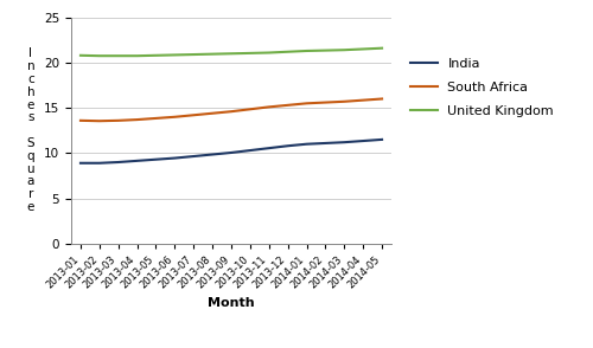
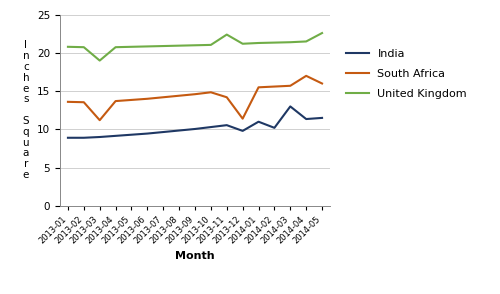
South Africa/2013-03: 13.6 -> 11.2
United Kingdom/2013-03: 20.8 -> 19.0
South Africa/2013-11: 15.1 -> 14.2
United Kingdom/2013-11: 21.1 -> 22.4
India/2013-12: 10.8 -> 9.8
South Africa/2013-12: 15.3 -> 11.4
India/2014-02: 11.1 -> 10.2
India/2014-03: 11.2 -> 13.0
South Africa/2014-04: 15.8 -> 17.0
United Kingdom/2014-05: 21.6 -> 22.6
